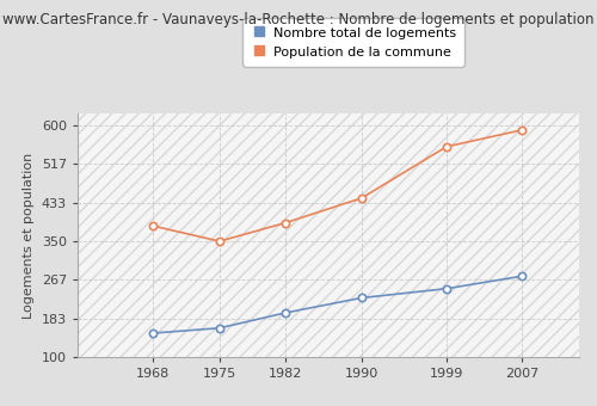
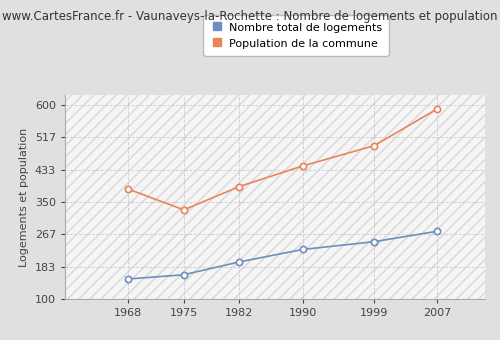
Population de la commune/1975: 350 -> 330
Population de la commune/1999: 554 -> 495
